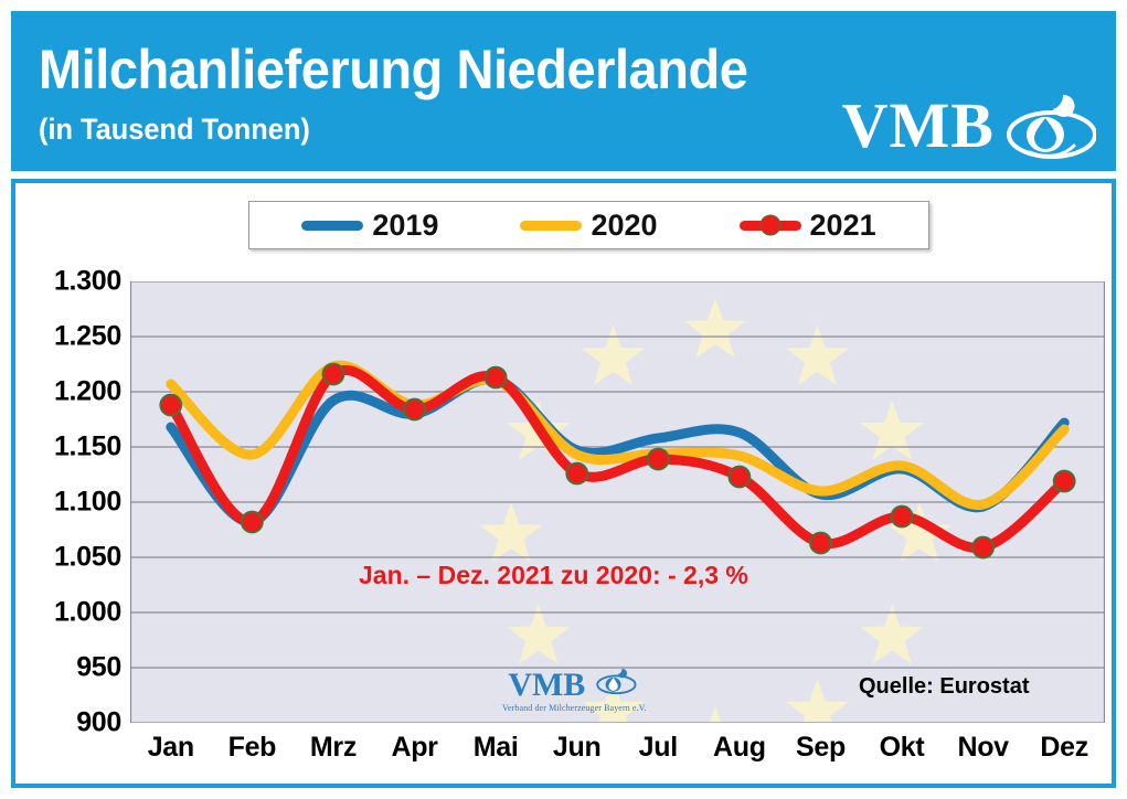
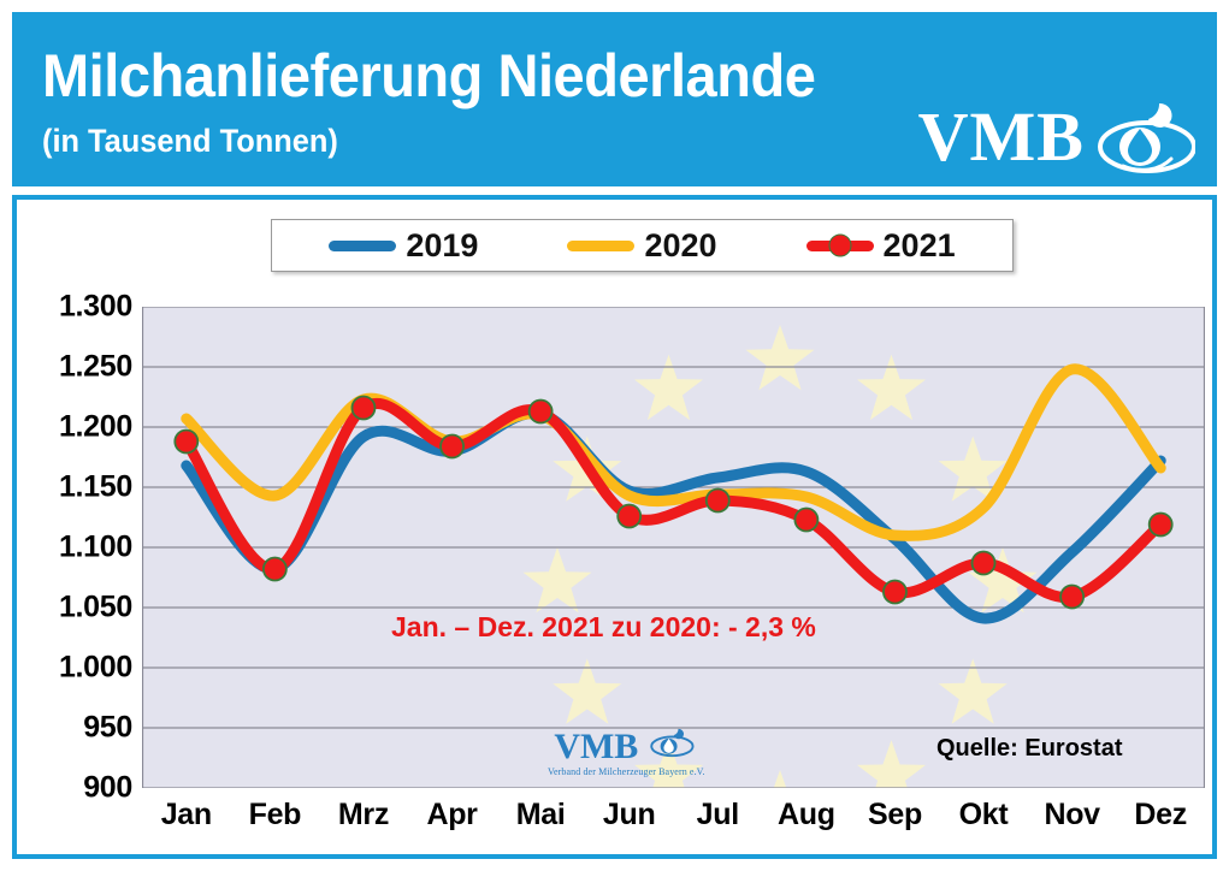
2019/Okt: 1130 -> 1041
2020/Nov: 1098 -> 1248
